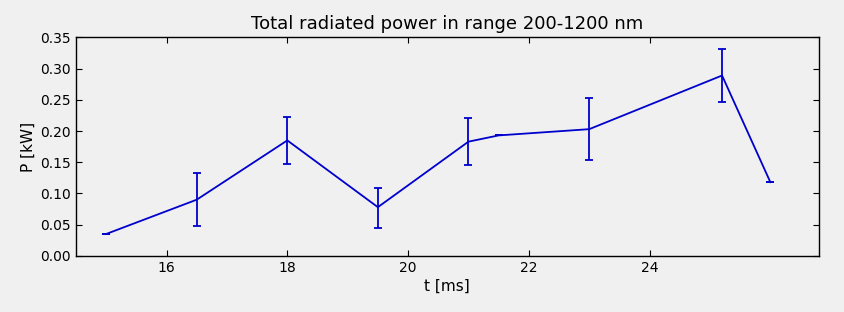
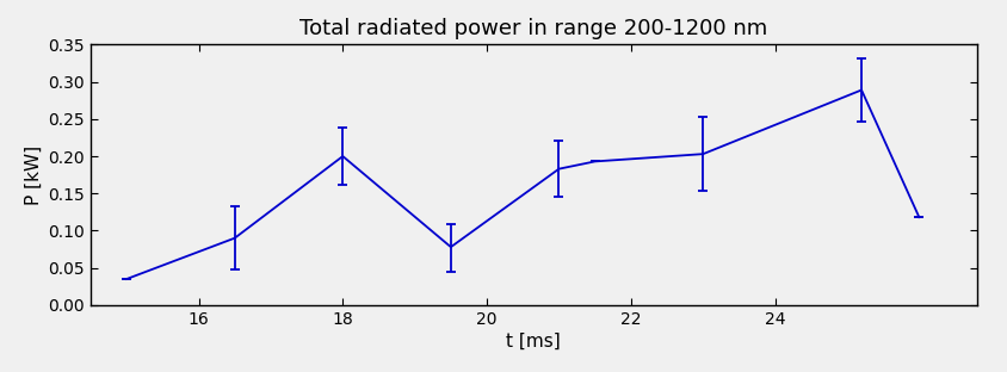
18: 0.185 -> 0.200
